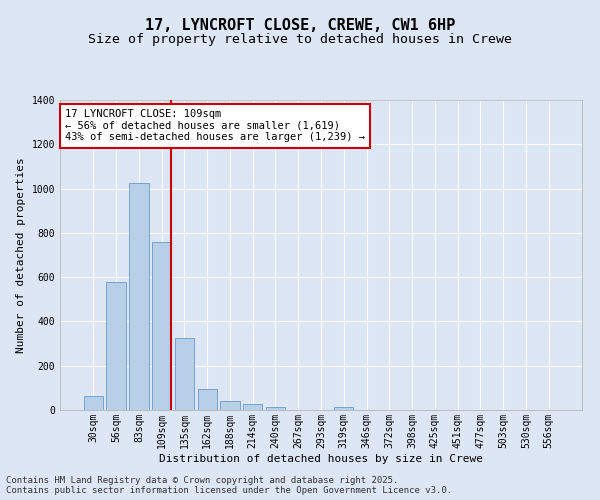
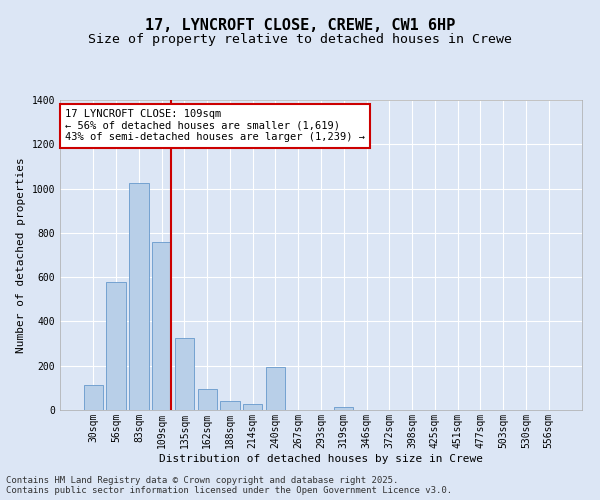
30sqm: 65 -> 115
240sqm: 15 -> 195
